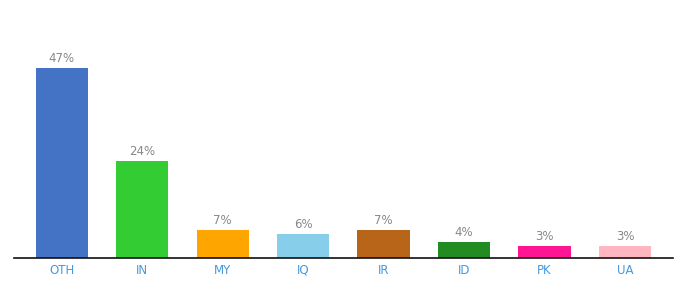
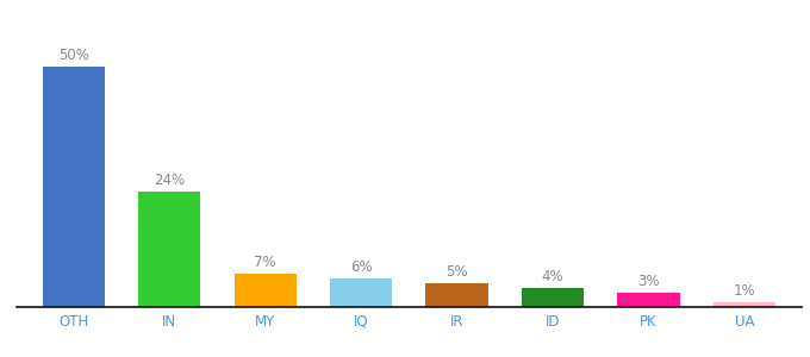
OTH: 47% -> 50%
IR: 7% -> 5%
UA: 3% -> 1%
